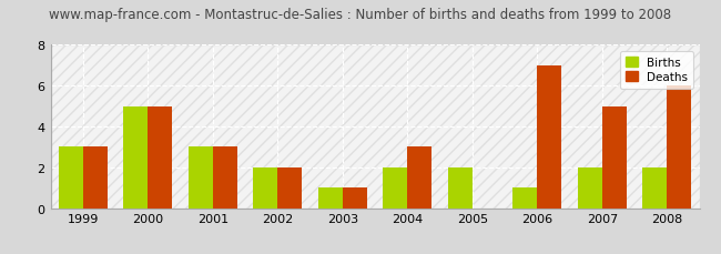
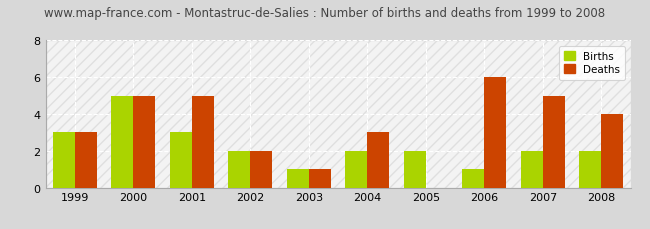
Deaths/2001: 3 -> 5
Deaths/2006: 7 -> 6
Deaths/2008: 6 -> 4
